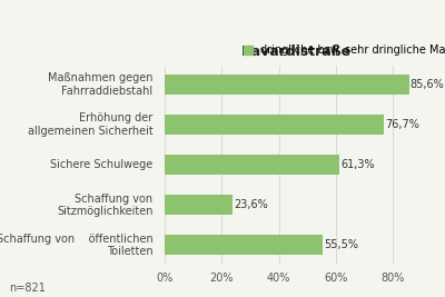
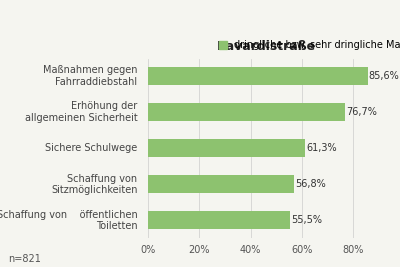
Schaffung von Sitzmöglichkeiten: 23,6% -> 56,8%
